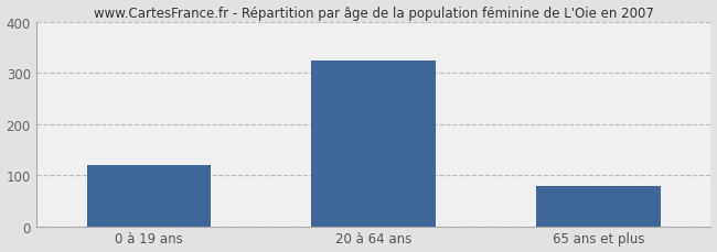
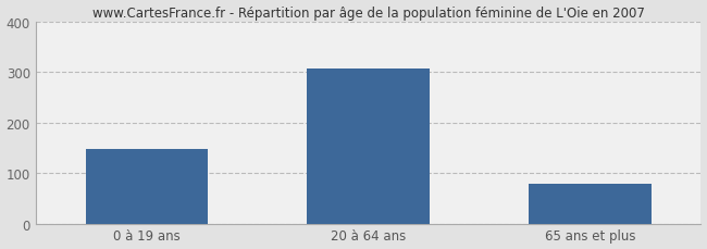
0 à 19 ans: 120 -> 148
20 à 64 ans: 325 -> 308
